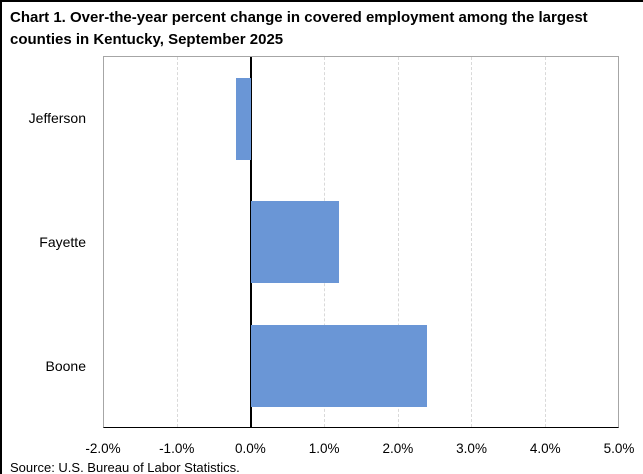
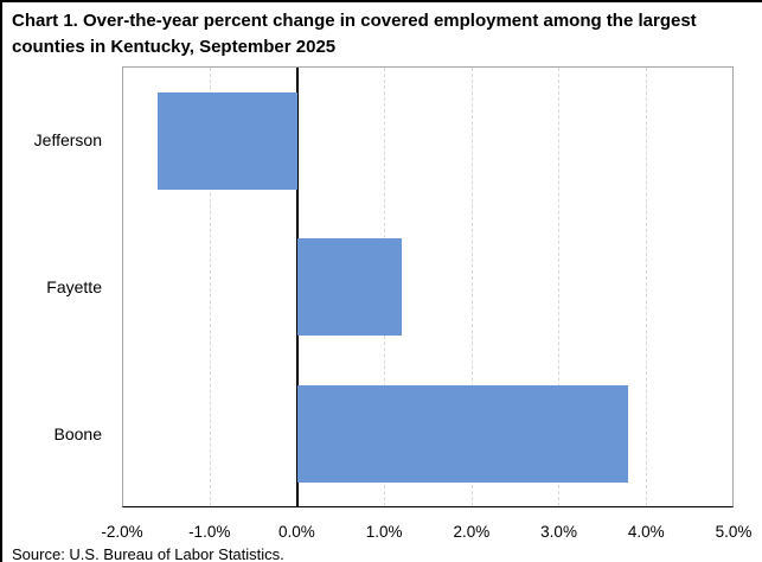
Jefferson: -0.2% -> -1.6%
Boone: 2.4% -> 3.8%
